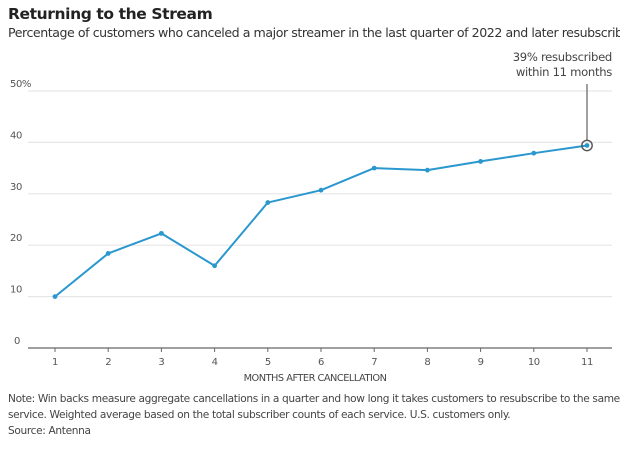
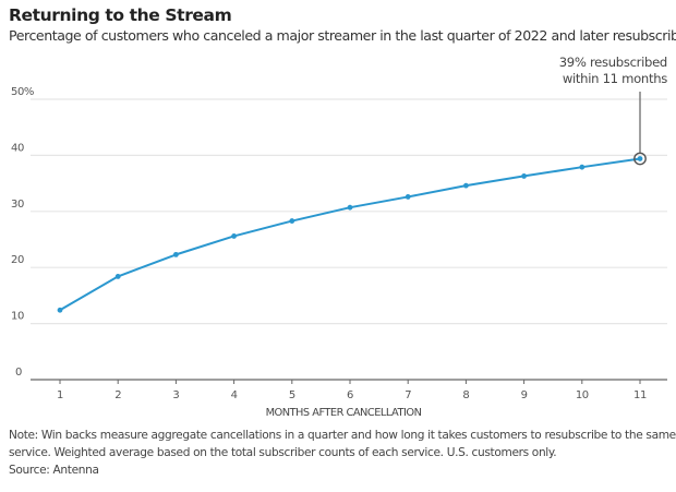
1: 10% -> 12%
4: 16% -> 26%
7: 35% -> 33%
